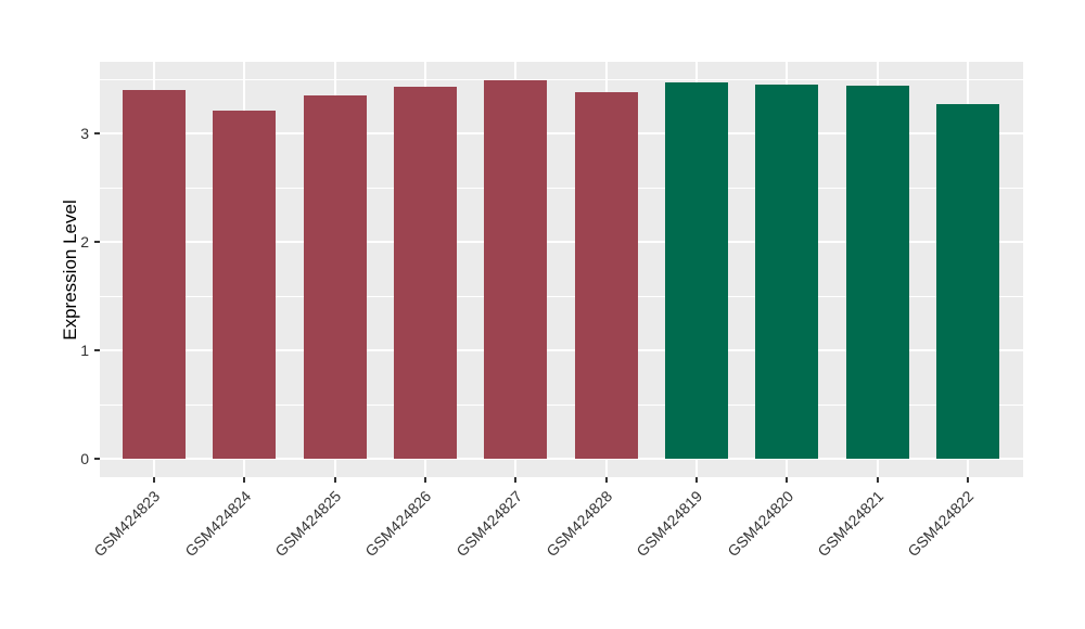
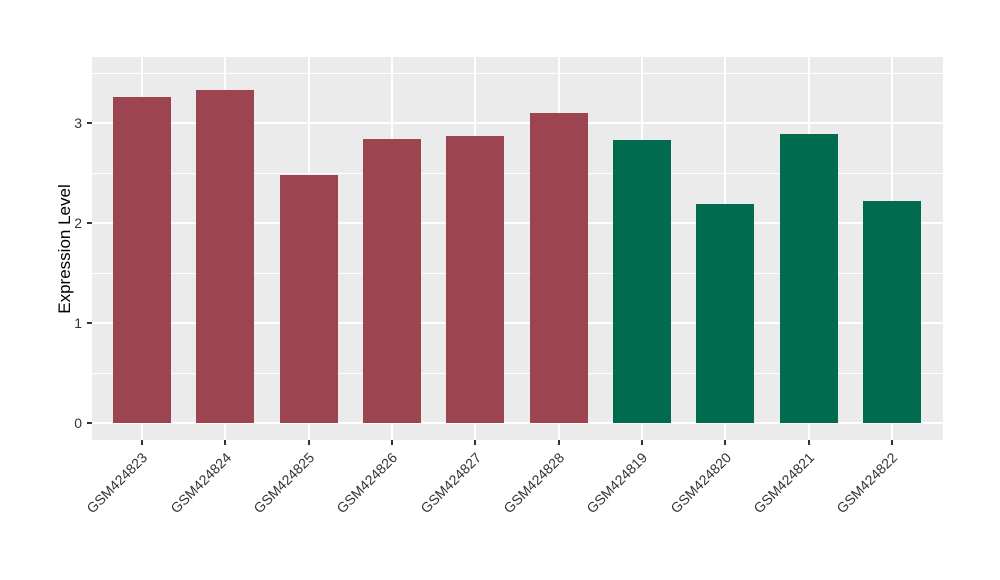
GSM424823: 3.40 -> 3.26
GSM424824: 3.21 -> 3.33
GSM424825: 3.35 -> 2.48
GSM424826: 3.43 -> 2.84
GSM424827: 3.49 -> 2.87
GSM424828: 3.38 -> 3.10
GSM424819: 3.47 -> 2.83
GSM424820: 3.45 -> 2.19
GSM424821: 3.44 -> 2.89
GSM424822: 3.27 -> 2.22
